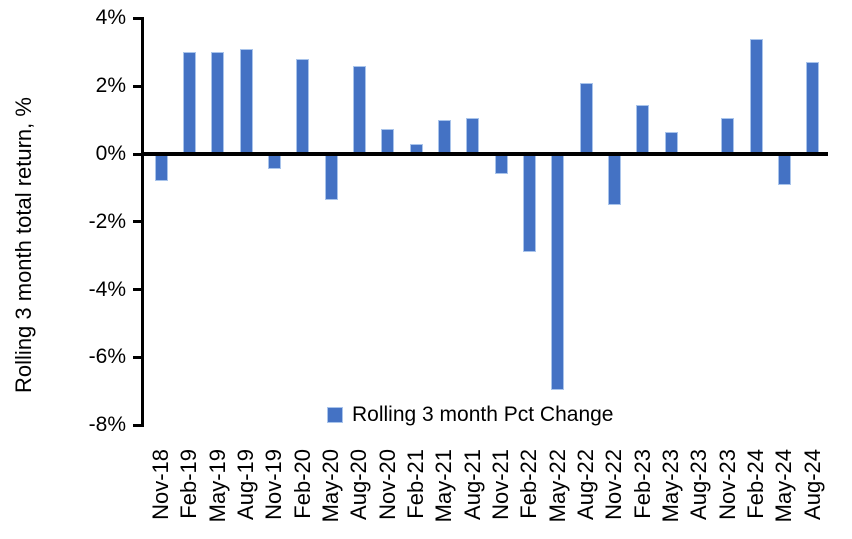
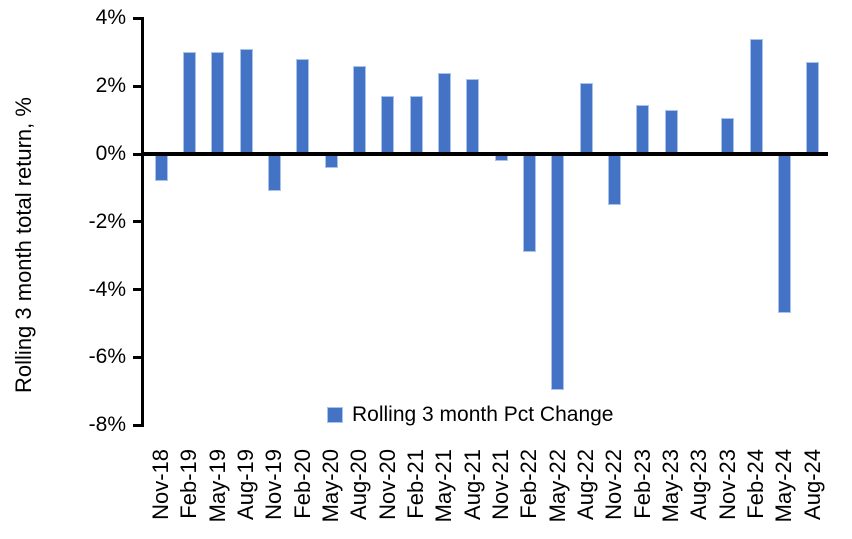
Nov-19: -0.5% -> -1.1%
May-20: -1.4% -> -0.4%
Nov-20: 0.8% -> 1.7%
Feb-21: 0.3% -> 1.7%
May-21: 1.0% -> 2.4%
Aug-21: 1.1% -> 2.2%
Nov-21: -0.6% -> -0.2%
May-23: 0.7% -> 1.3%
May-24: -0.9% -> -4.7%
